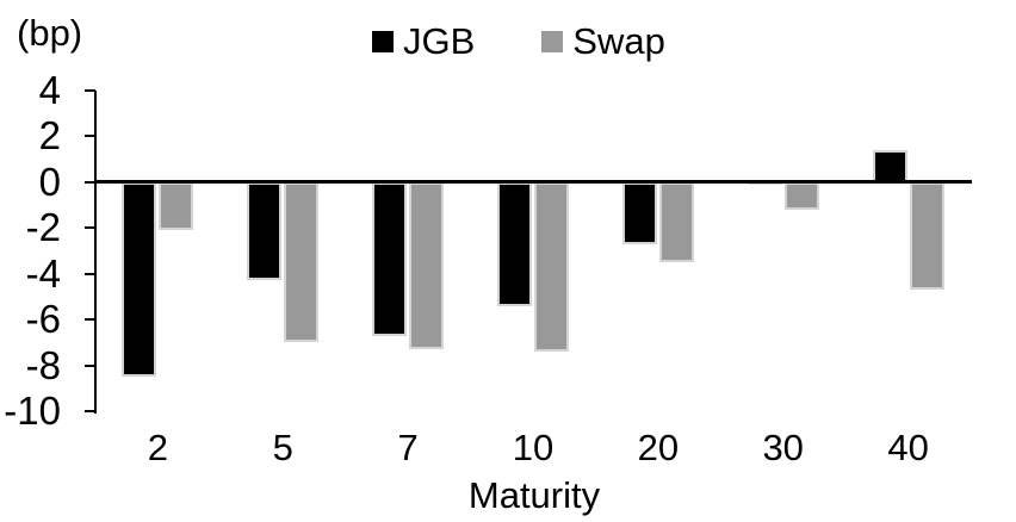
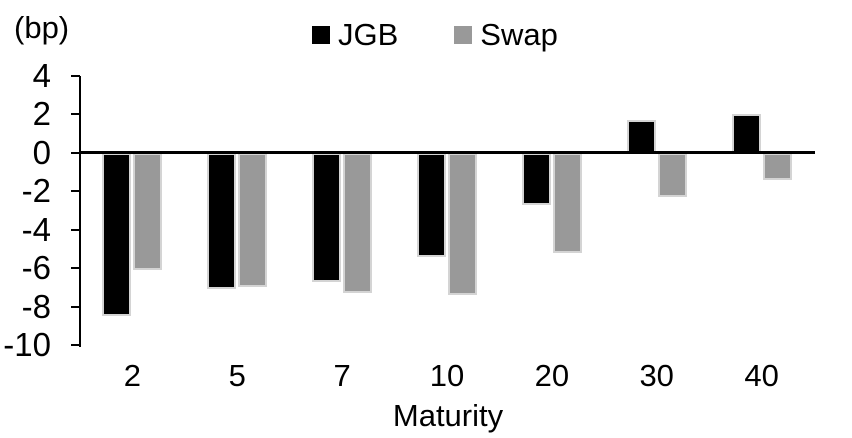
Swap/2: -2.1 -> -6.1
JGB/5: -4.3 -> -7.1
Swap/20: -3.5 -> -5.2
JGB/30: 0.1 -> 1.7
Swap/30: -1.2 -> -2.3
JGB/40: 1.4 -> 2.0
Swap/40: -4.7 -> -1.4
